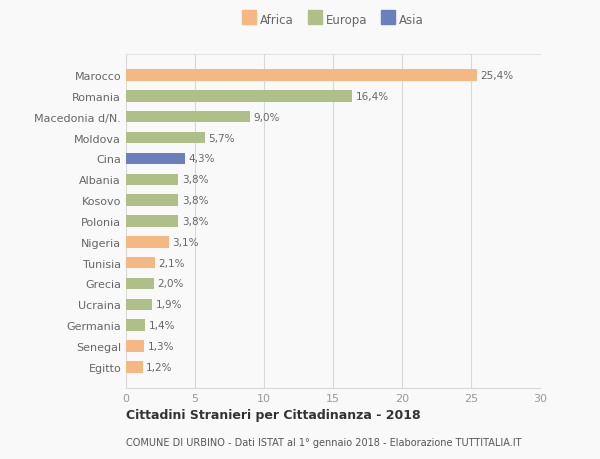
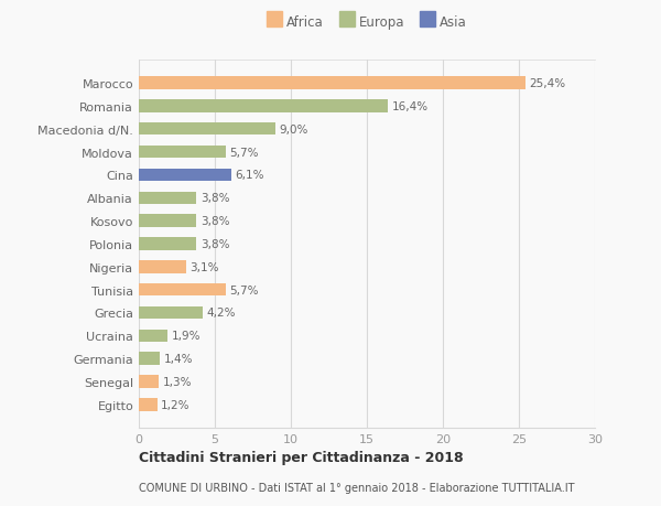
Cina: 4,3% -> 6,1%
Tunisia: 2,1% -> 5,7%
Grecia: 2,0% -> 4,2%
